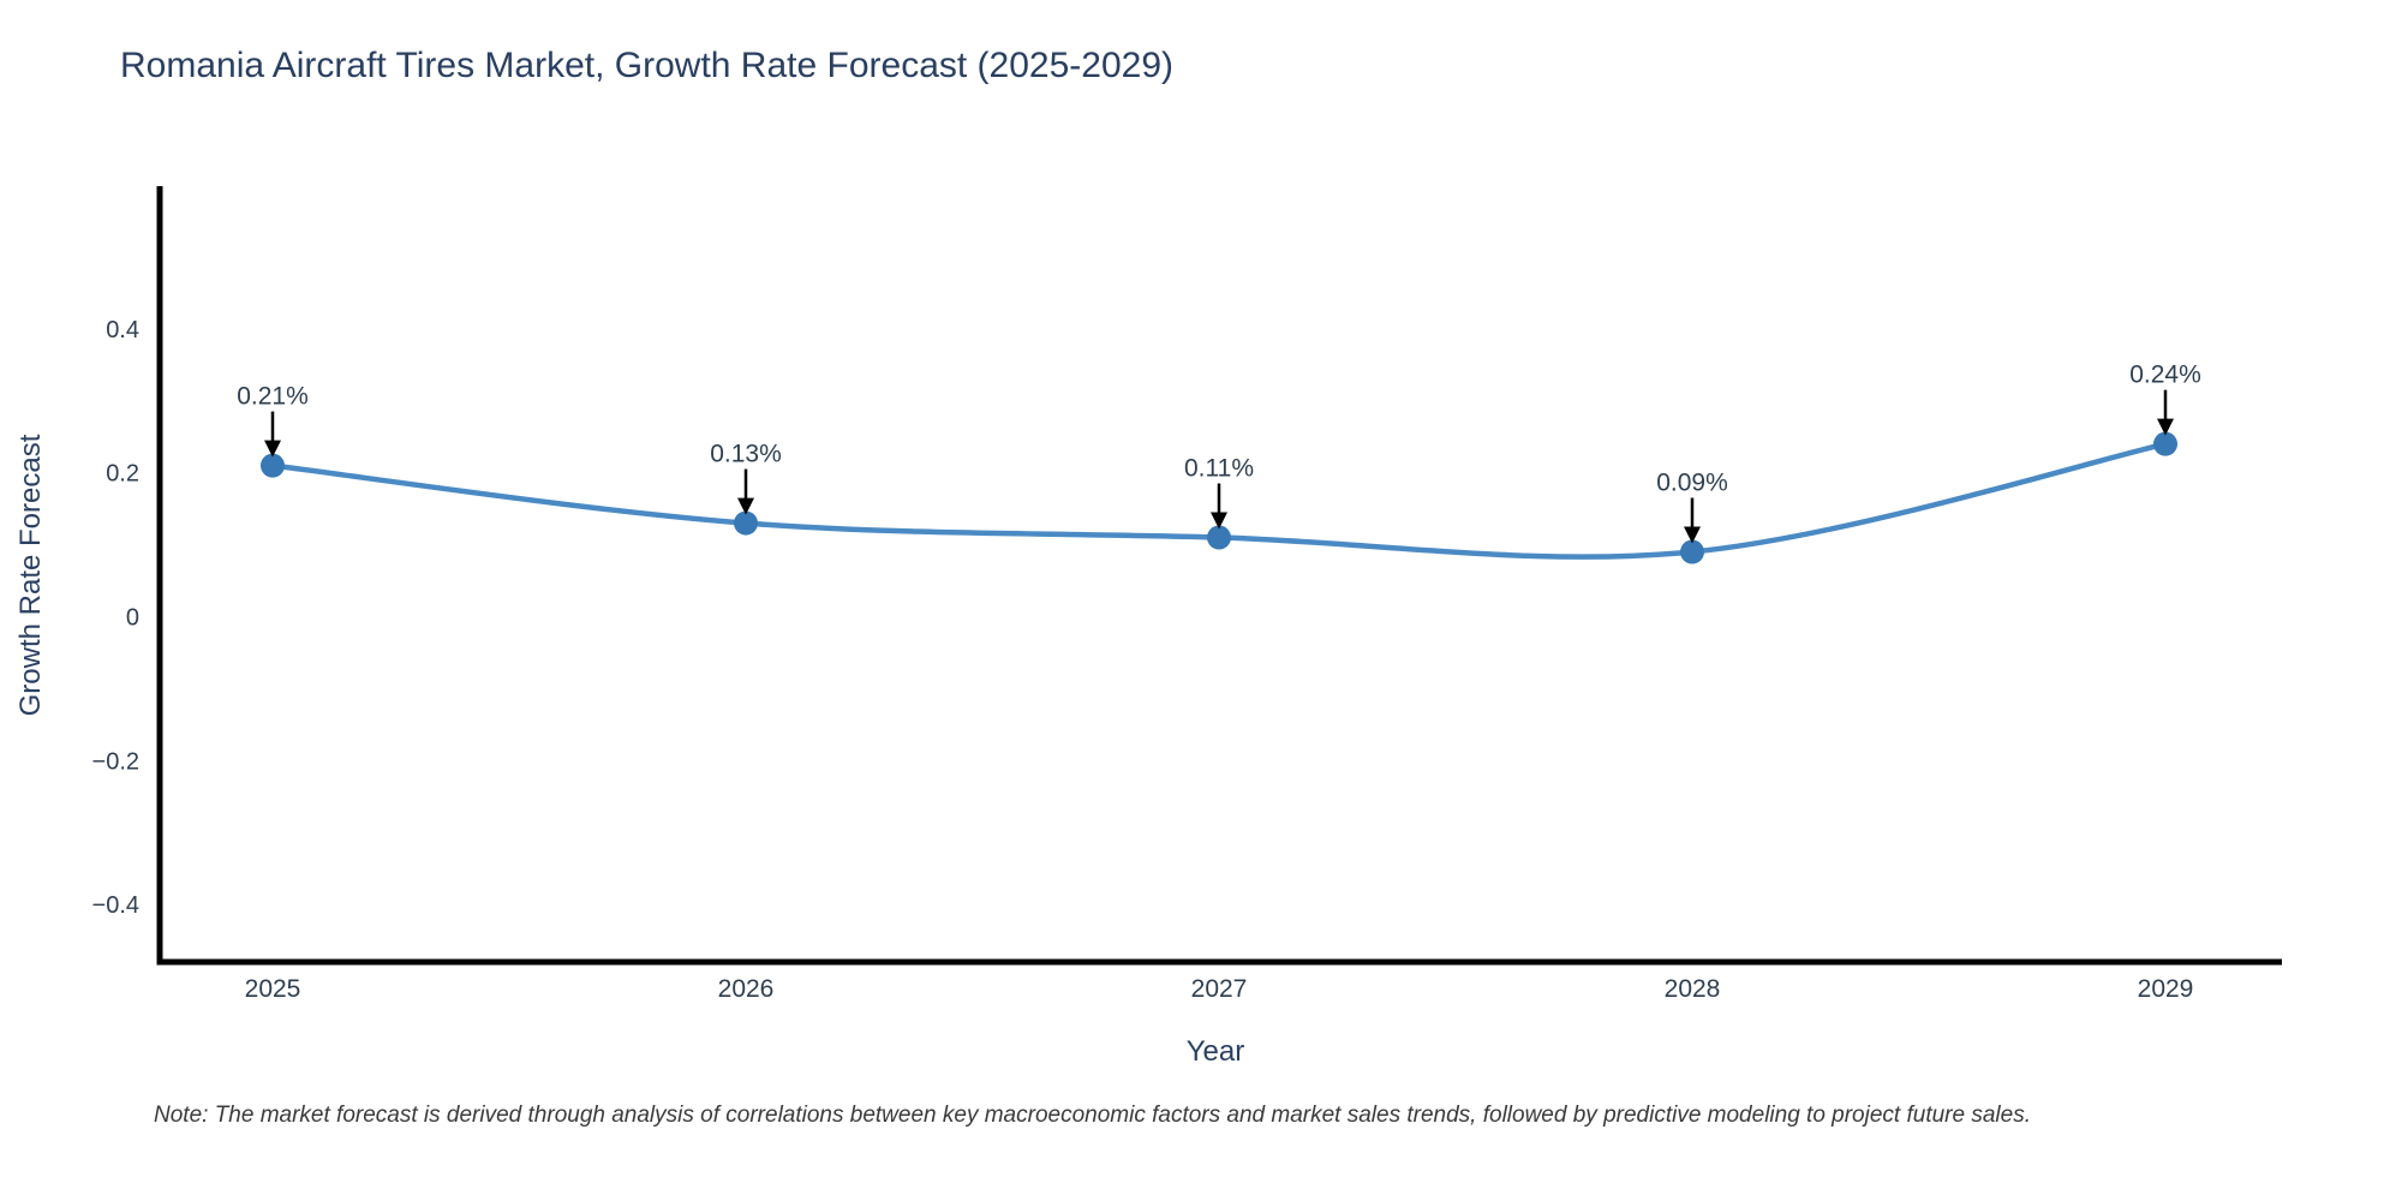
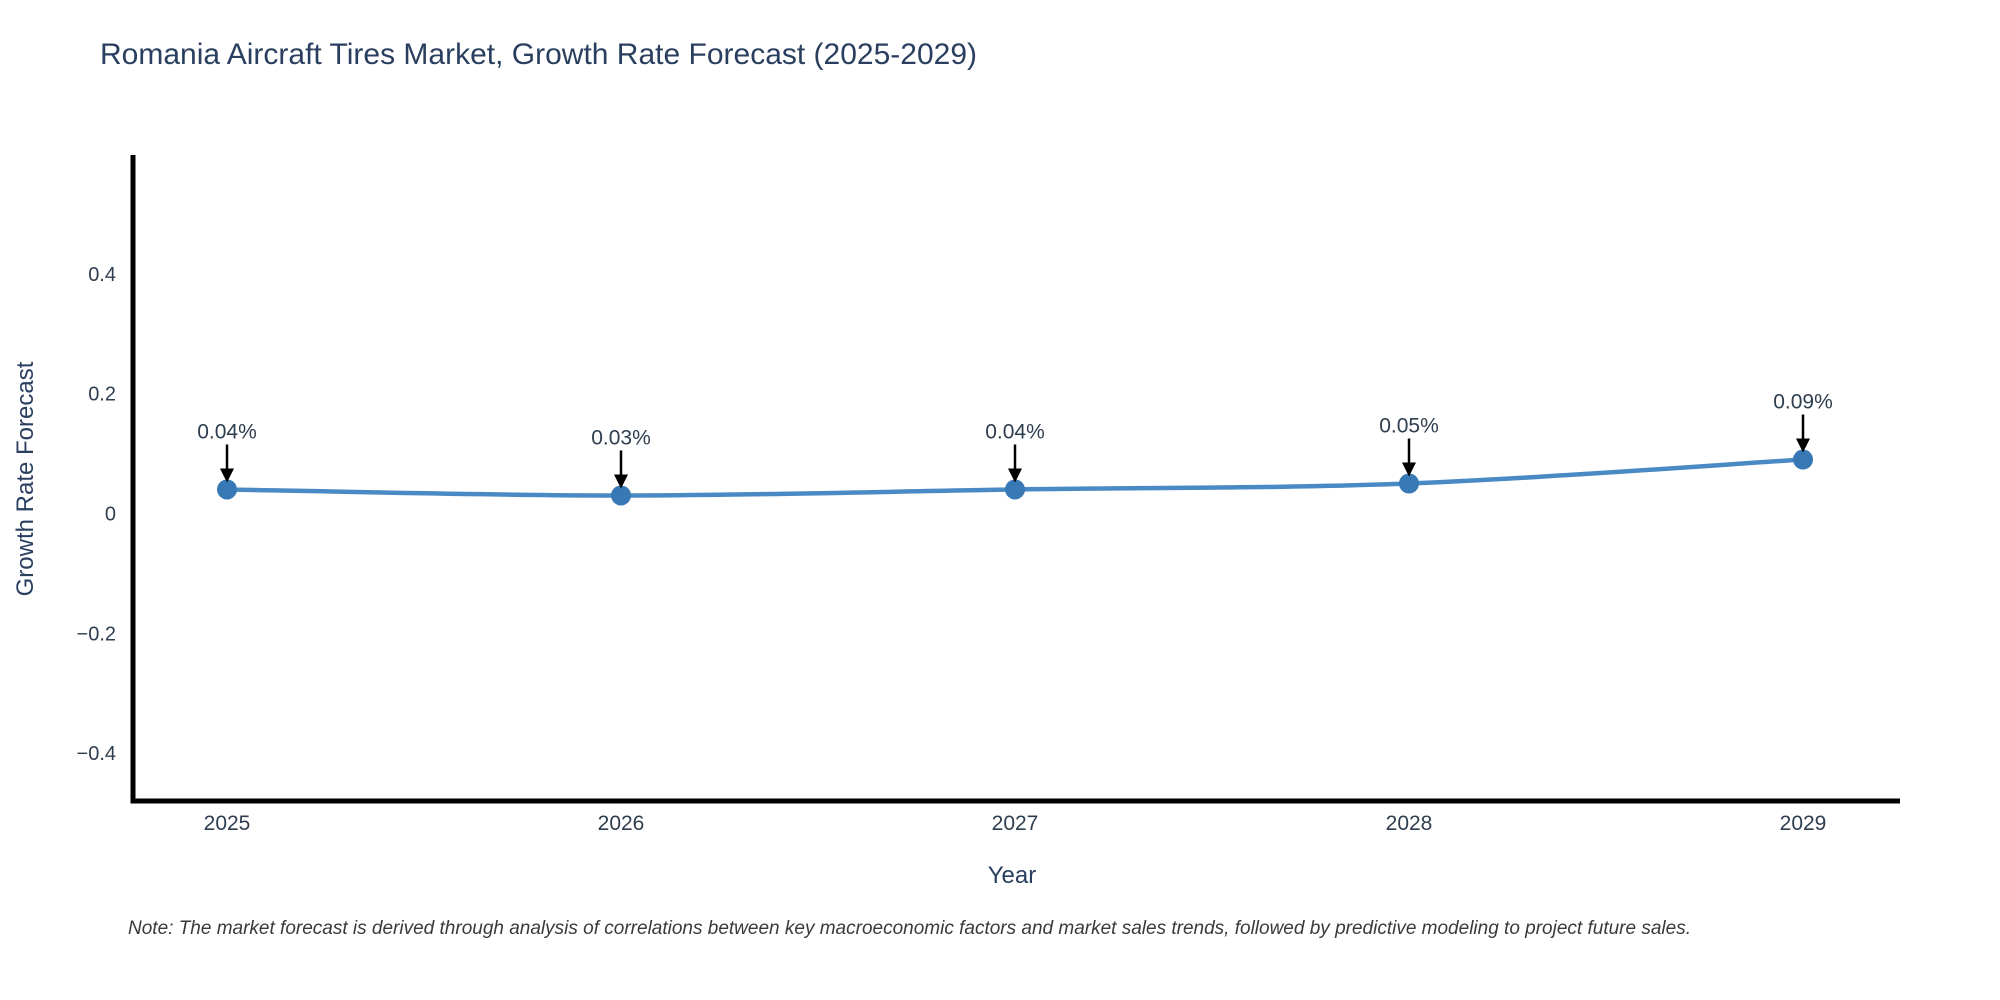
2025: 0.21% -> 0.04%
2026: 0.13% -> 0.03%
2027: 0.11% -> 0.04%
2028: 0.09% -> 0.05%
2029: 0.24% -> 0.09%
